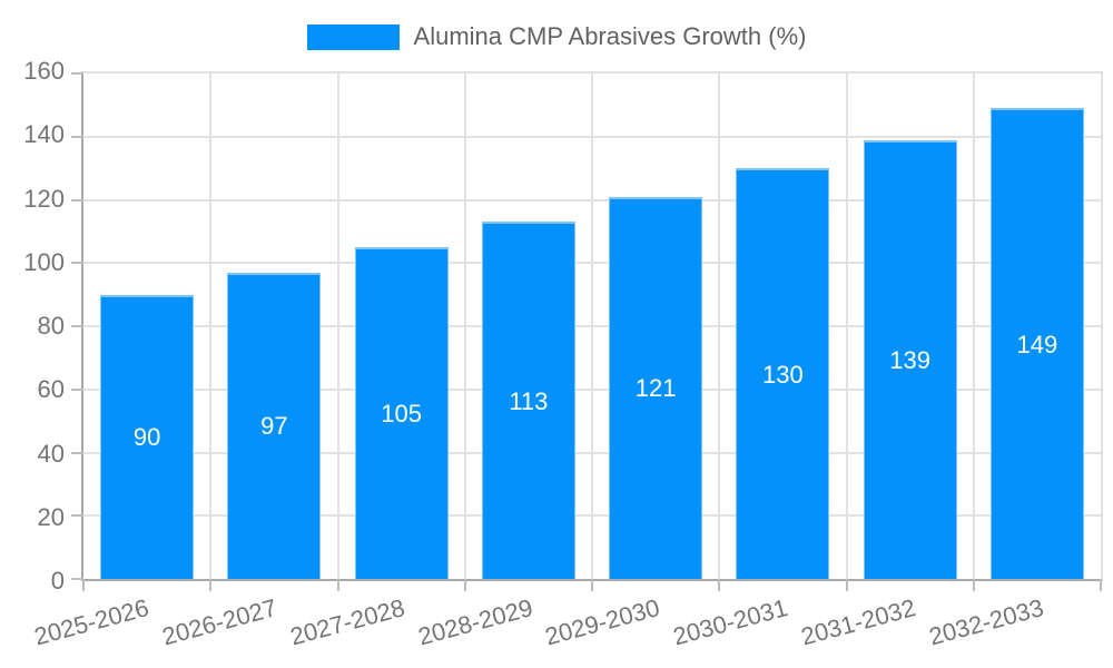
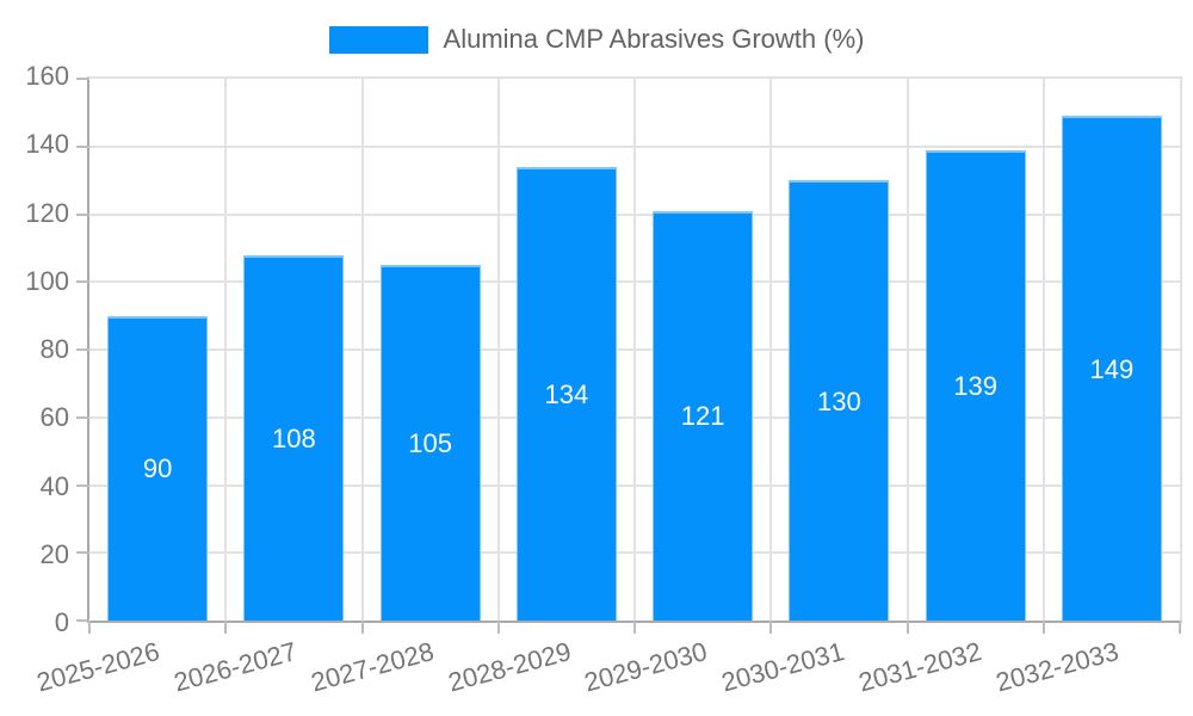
2026-2027: 97 -> 108
2028-2029: 113 -> 134
